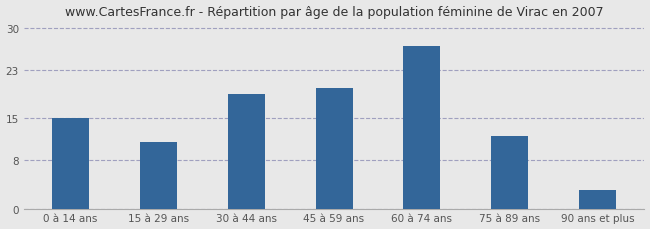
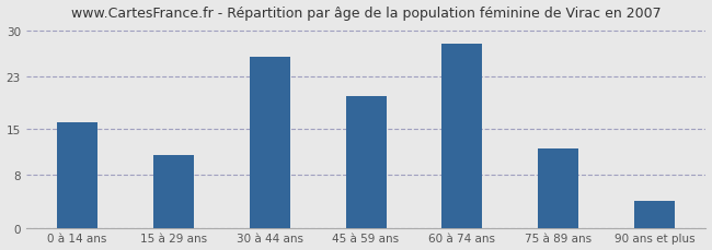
0 à 14 ans: 15 -> 16
30 à 44 ans: 19 -> 26
60 à 74 ans: 27 -> 28
90 ans et plus: 3 -> 4
